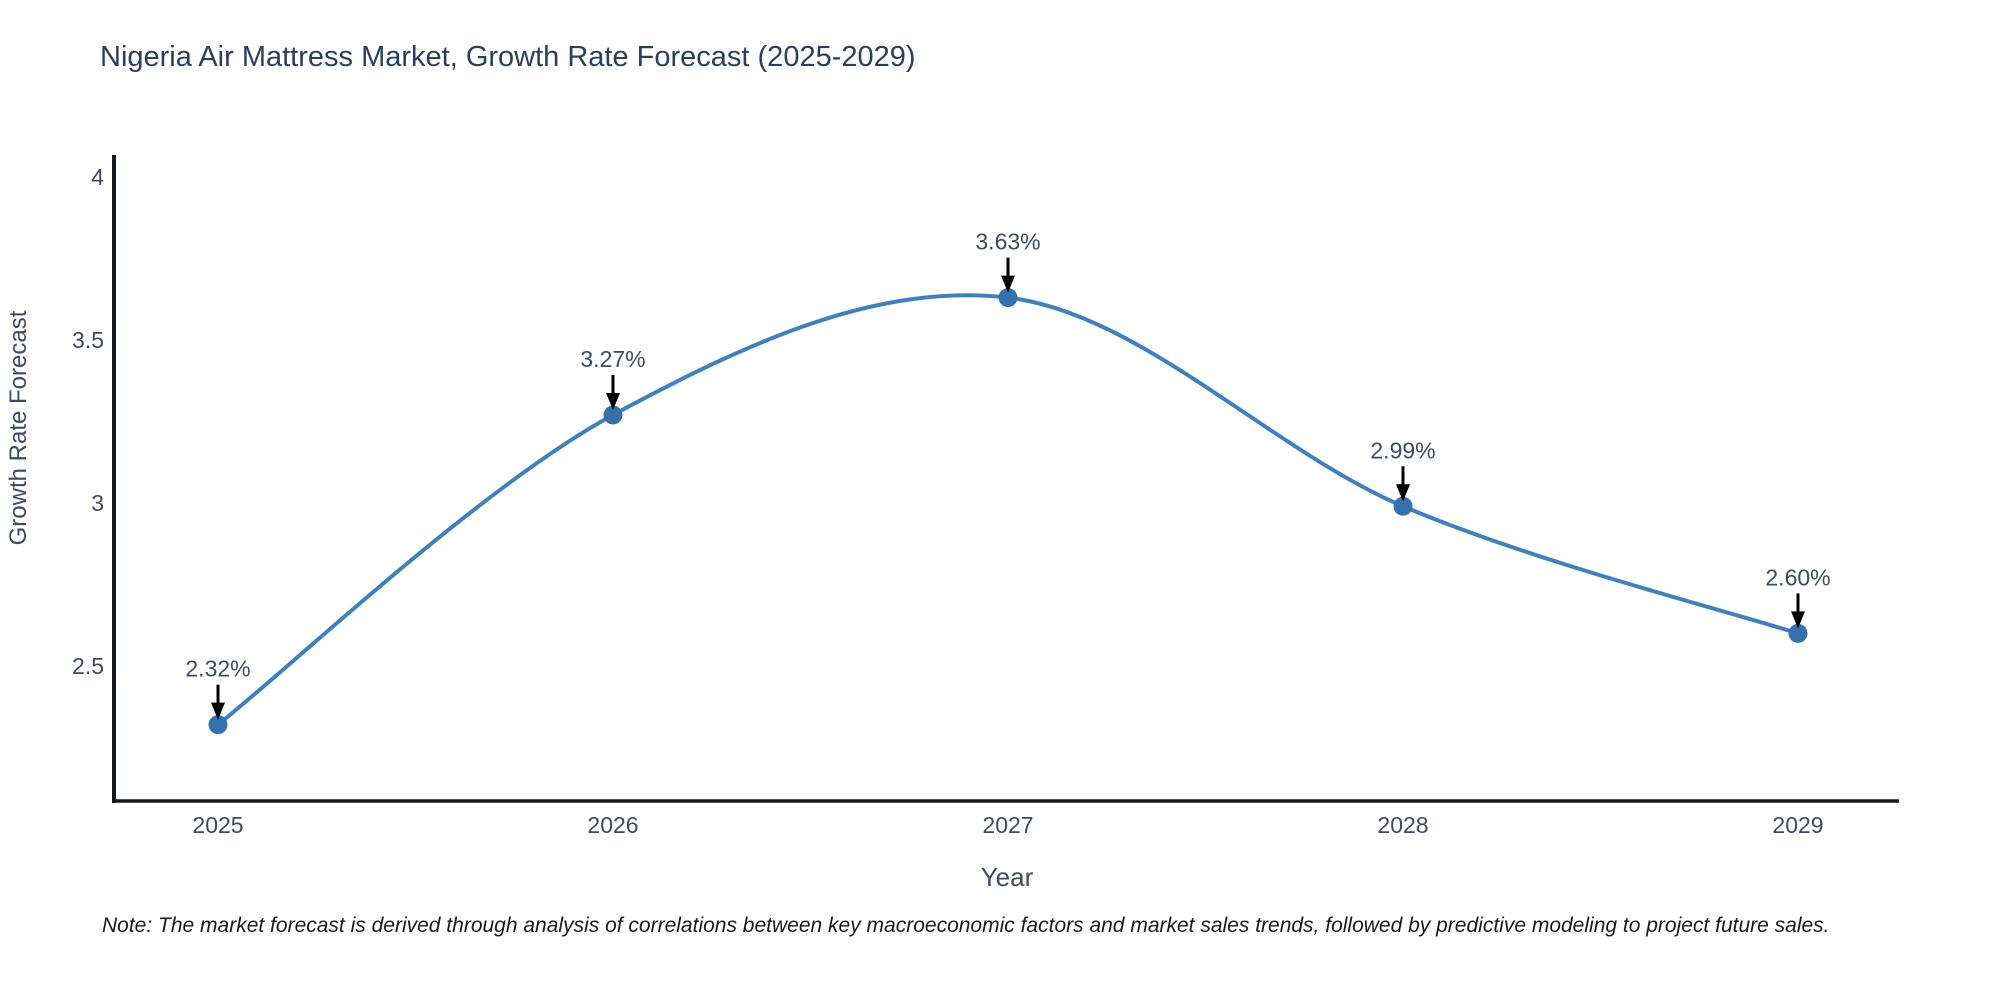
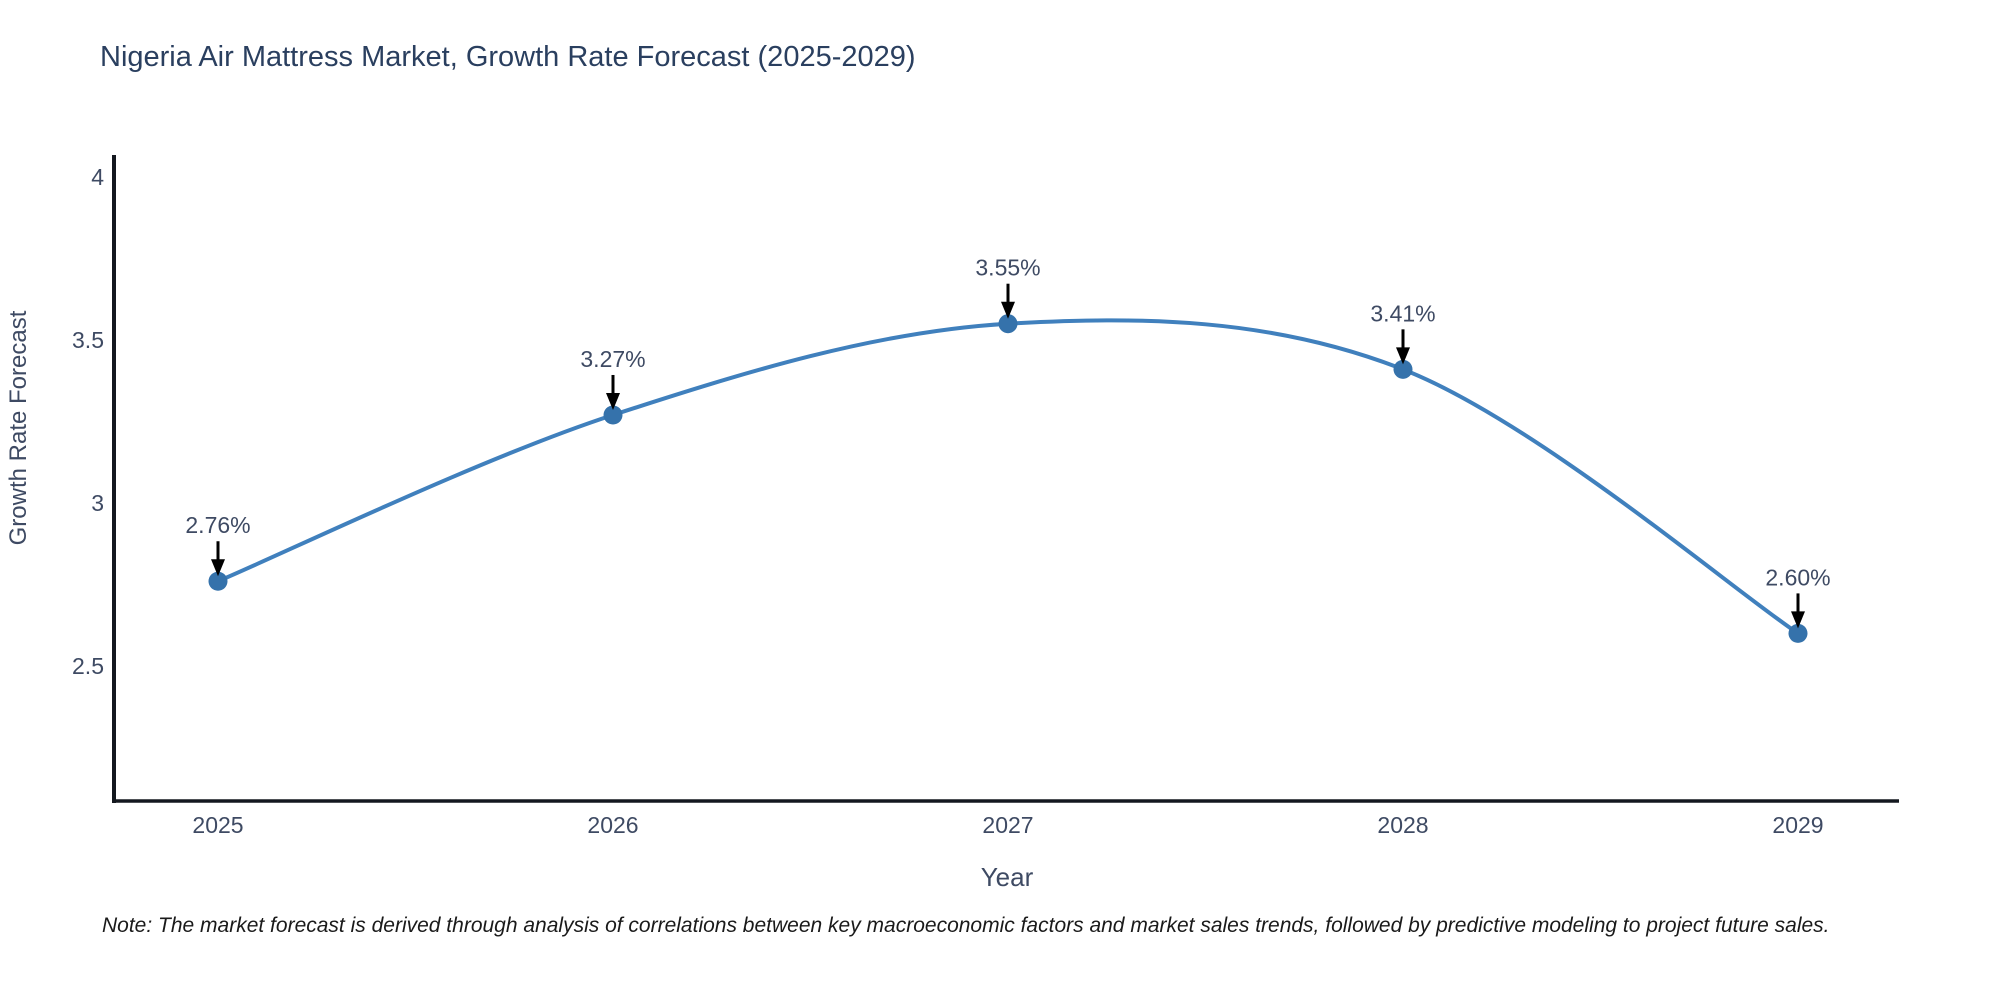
2025: 2.32% -> 2.76%
2027: 3.63% -> 3.55%
2028: 2.99% -> 3.41%
